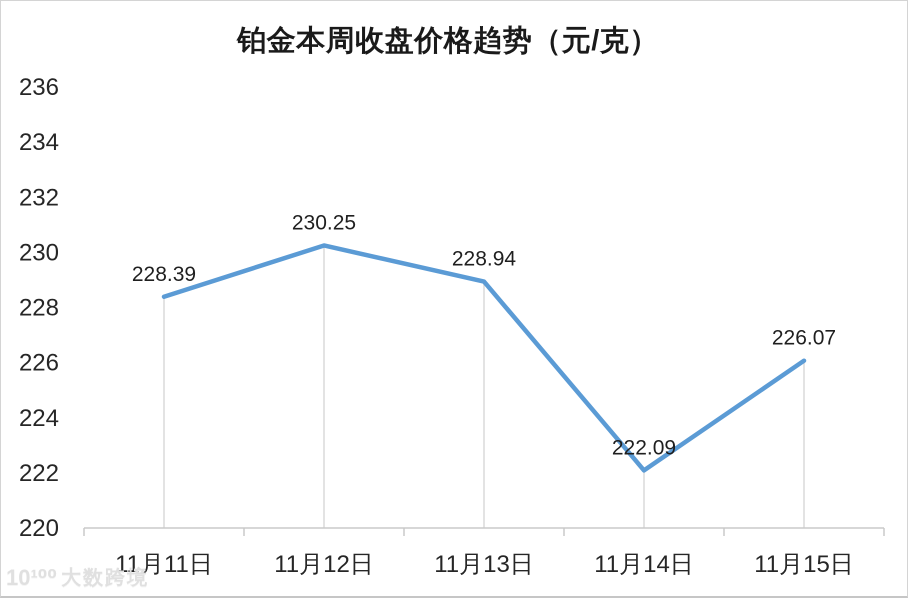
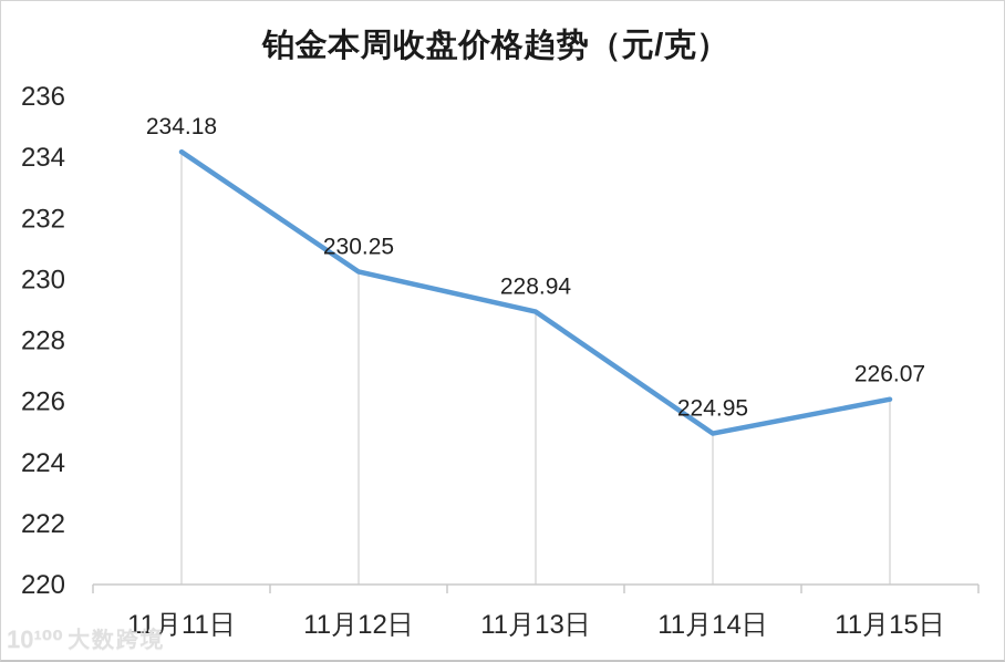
11月11日: 228.39 -> 234.18
11月14日: 222.09 -> 224.95
